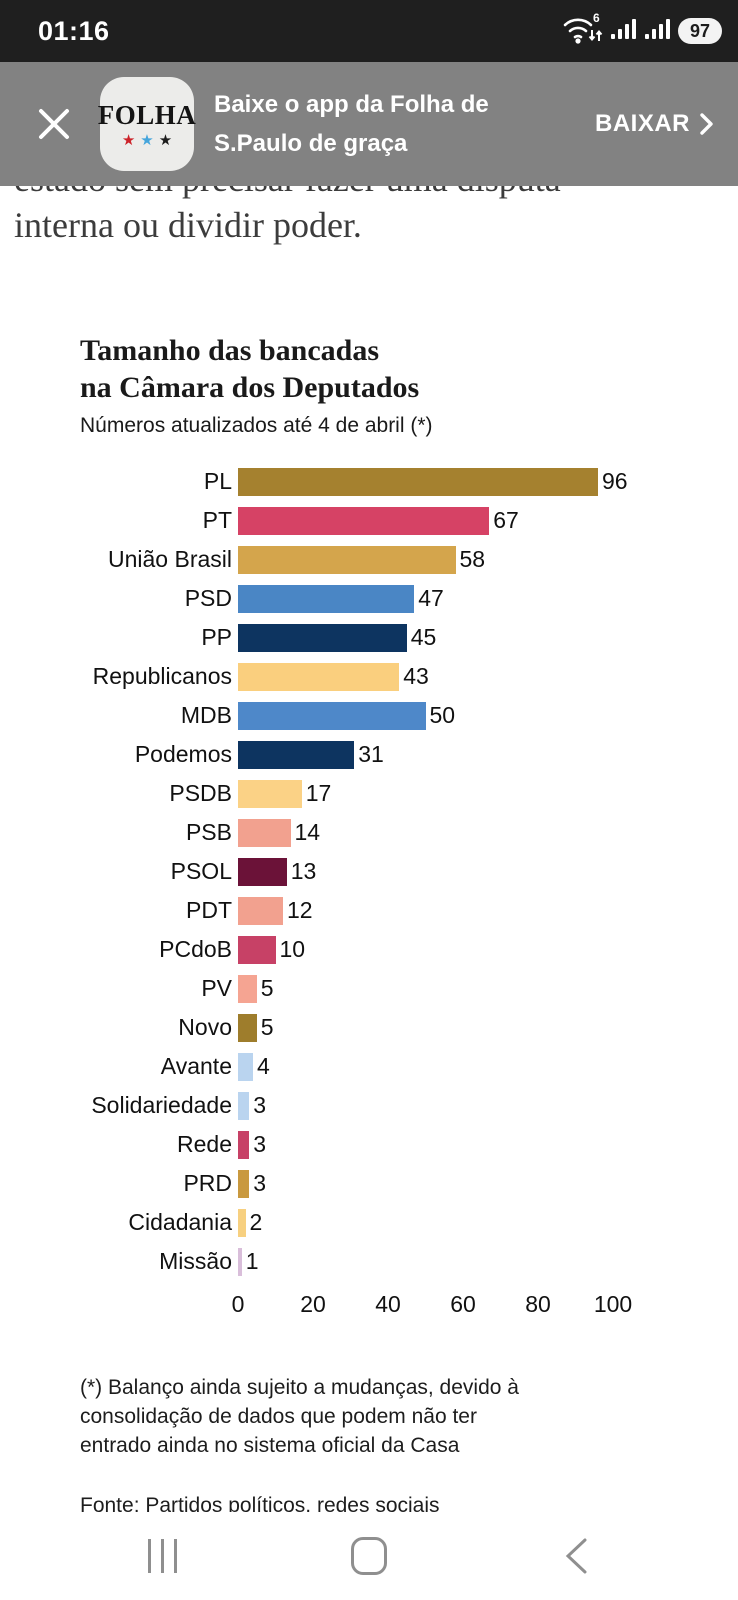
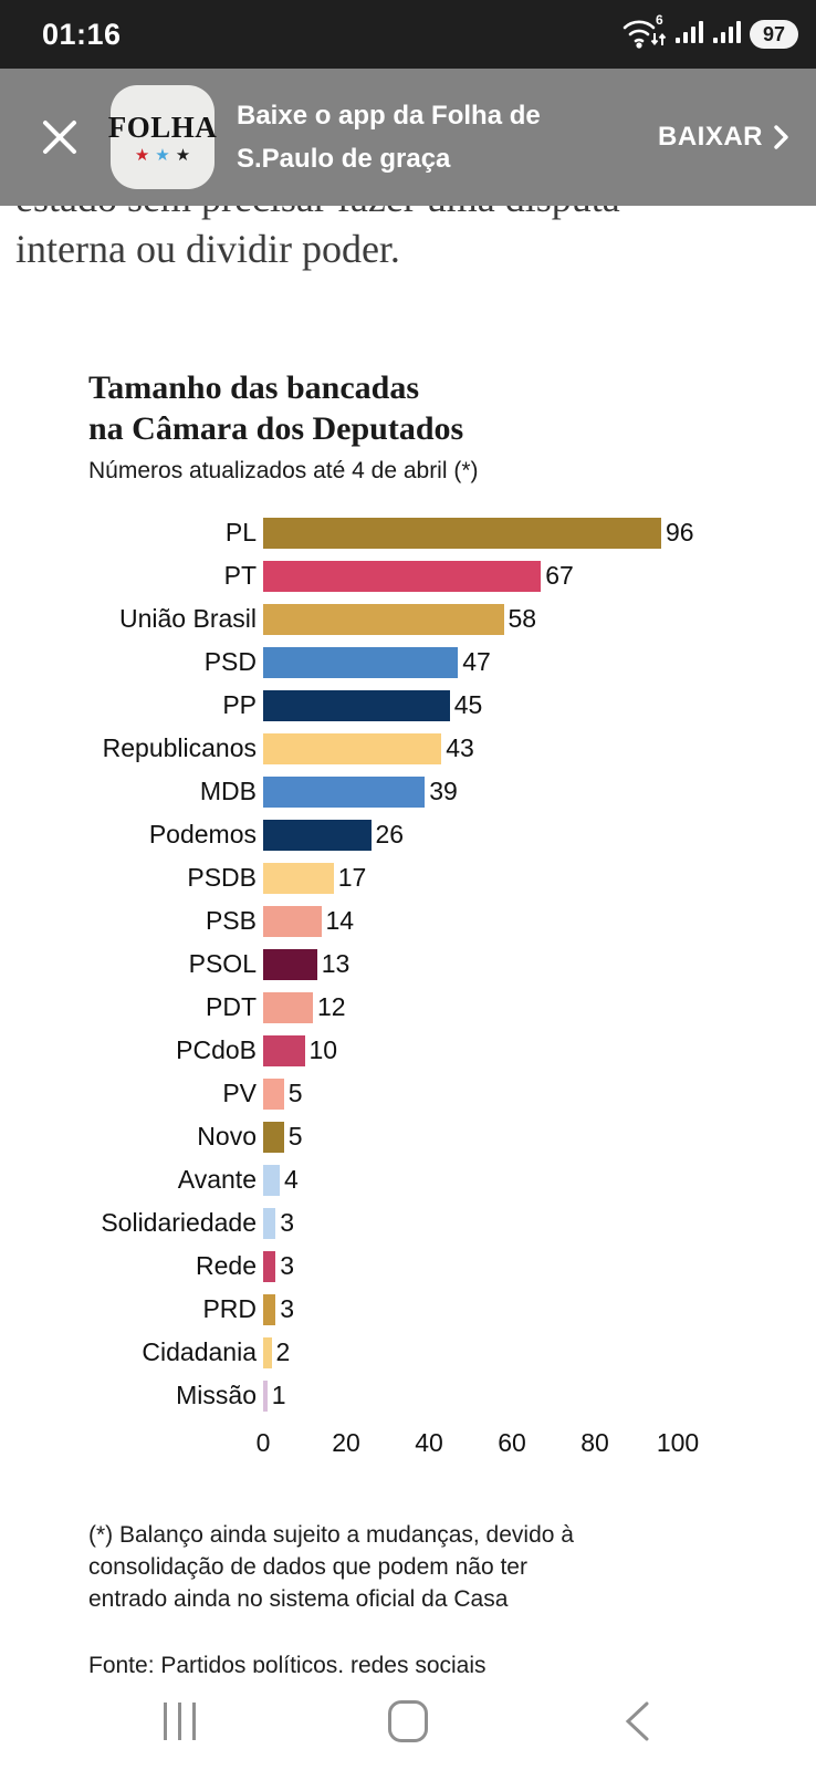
MDB: 50 -> 39
Podemos: 31 -> 26
